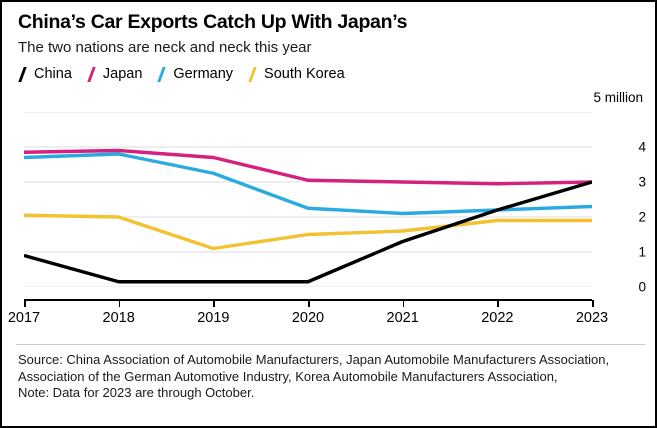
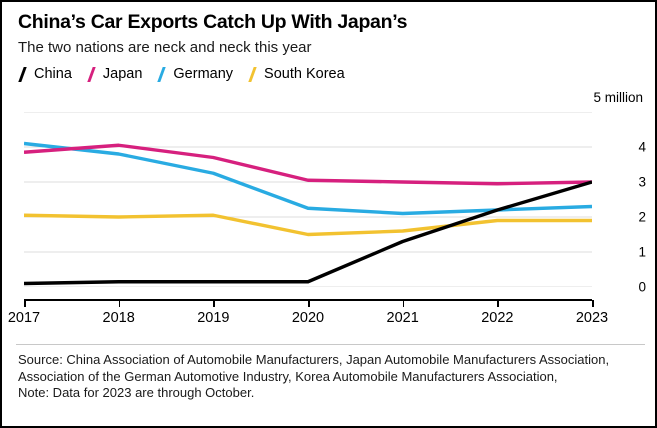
China/2017: 0.9 -> 0.1
Germany/2017: 3.7 -> 4.1
Japan/2018: 3.9 -> 4.0
South Korea/2019: 1.1 -> 2.0
